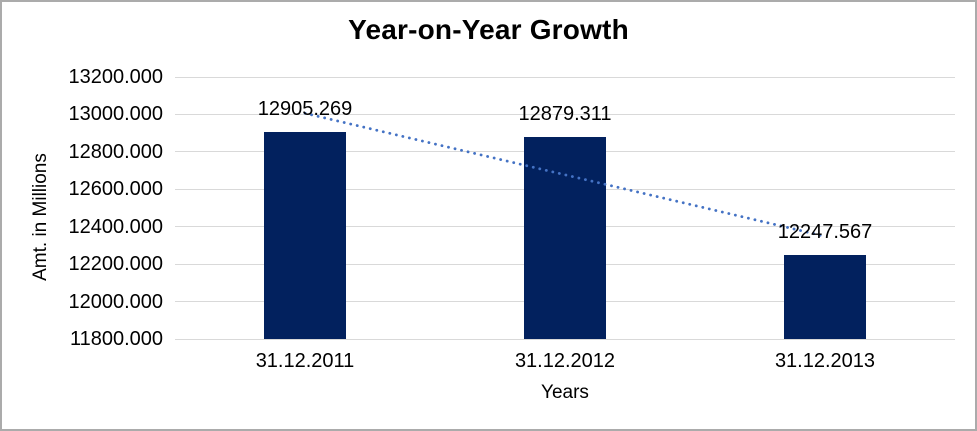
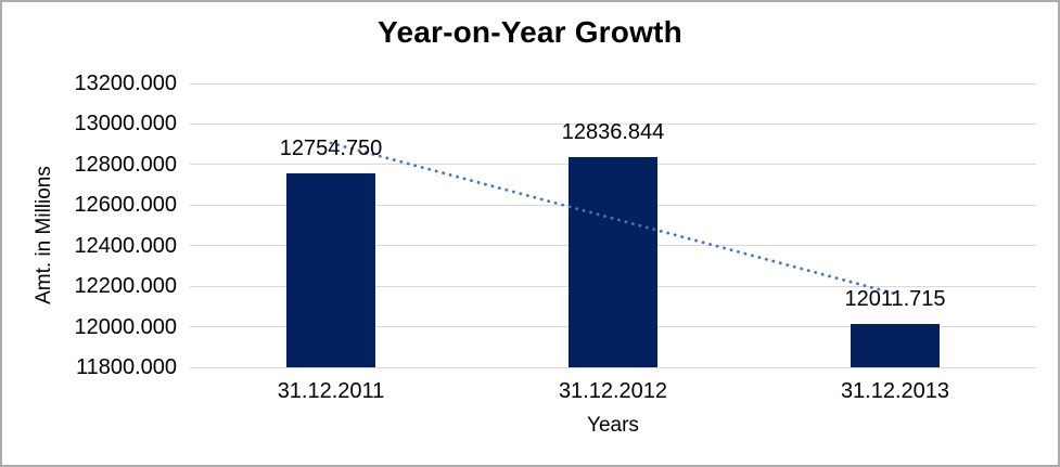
31.12.2011: 12905.269 -> 12754.750
31.12.2012: 12879.311 -> 12836.844
31.12.2013: 12247.567 -> 12011.715
